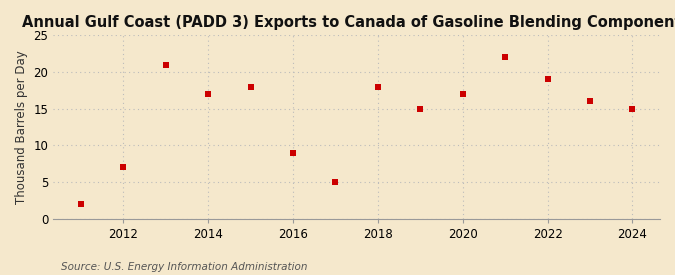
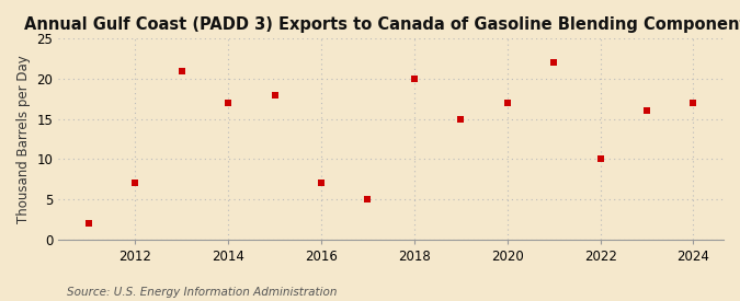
2016: 9 -> 7
2018: 18 -> 20
2022: 19 -> 10
2024: 15 -> 17
